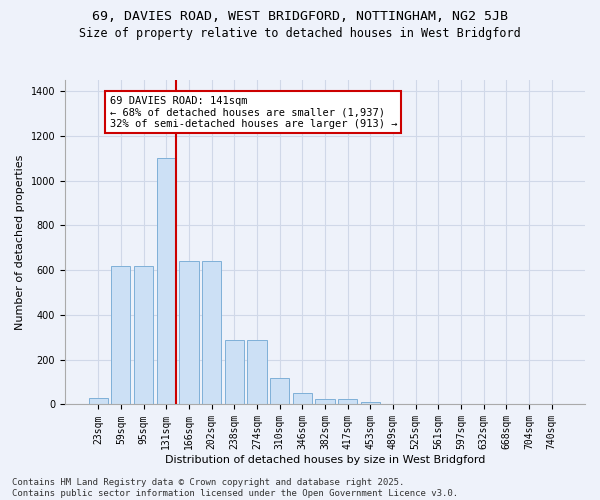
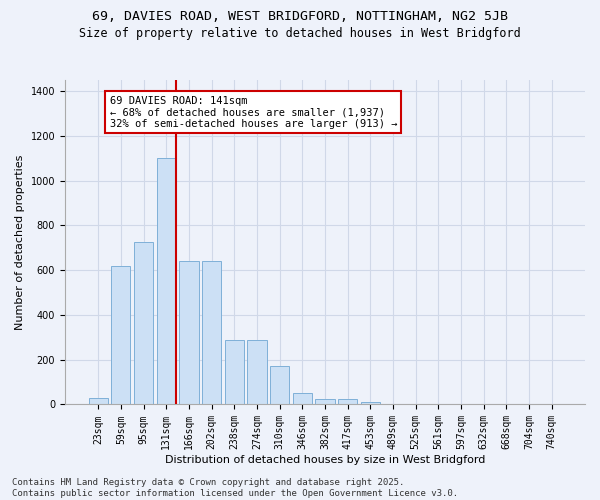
95sqm: 620 -> 725
310sqm: 120 -> 170
